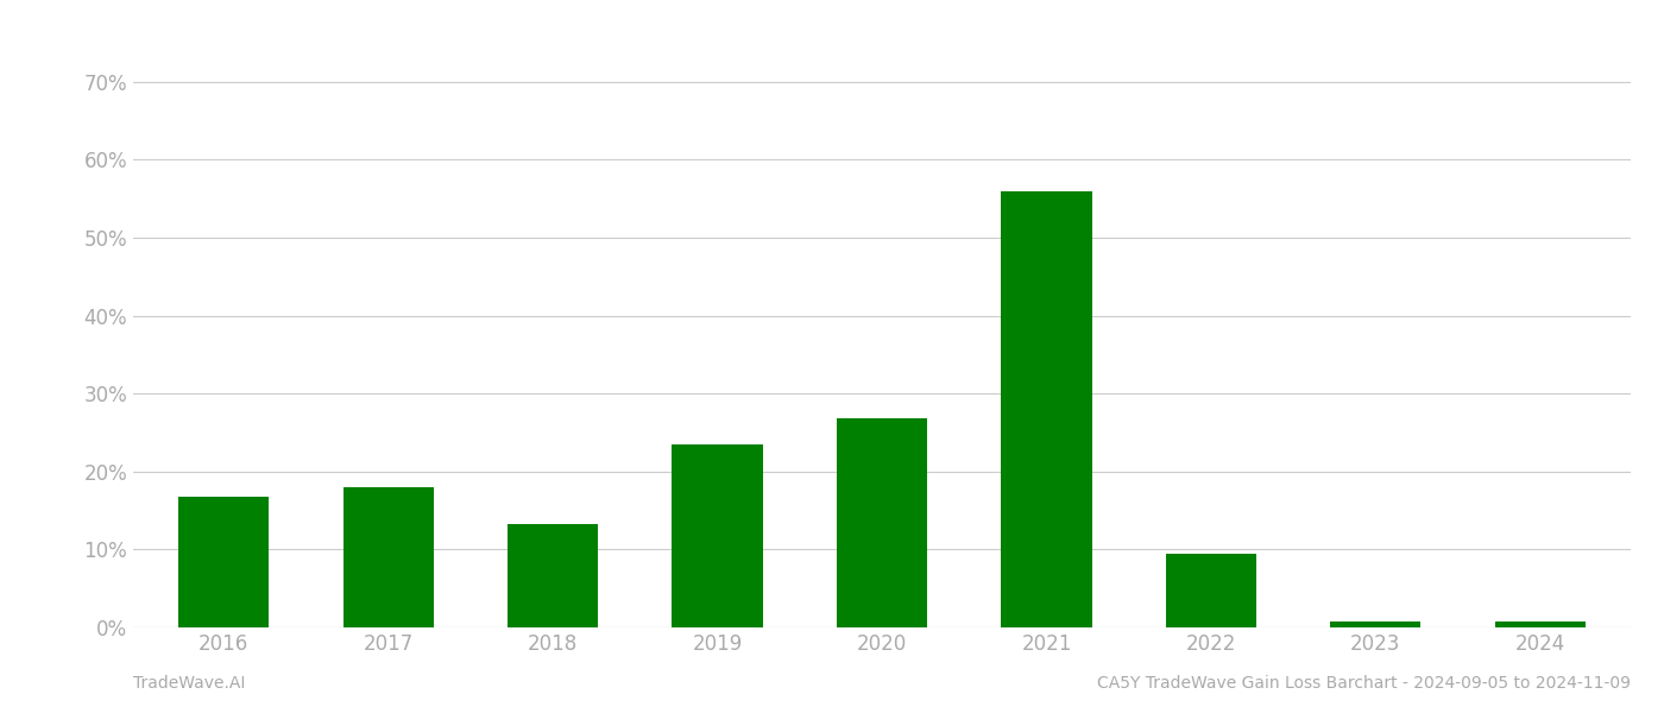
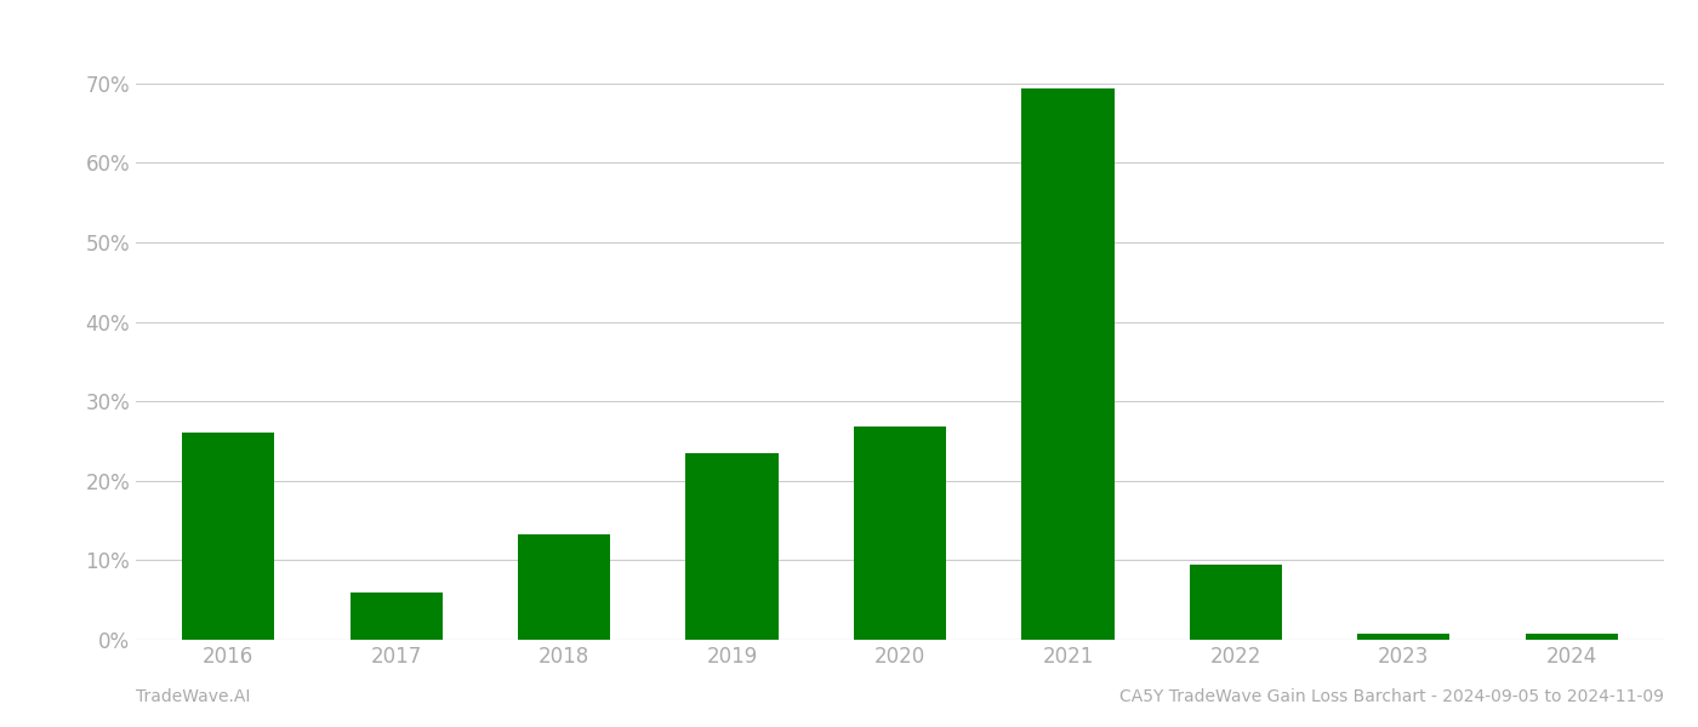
2016: 16.8% -> 26.1%
2017: 18.0% -> 6.0%
2021: 56.0% -> 69.3%
